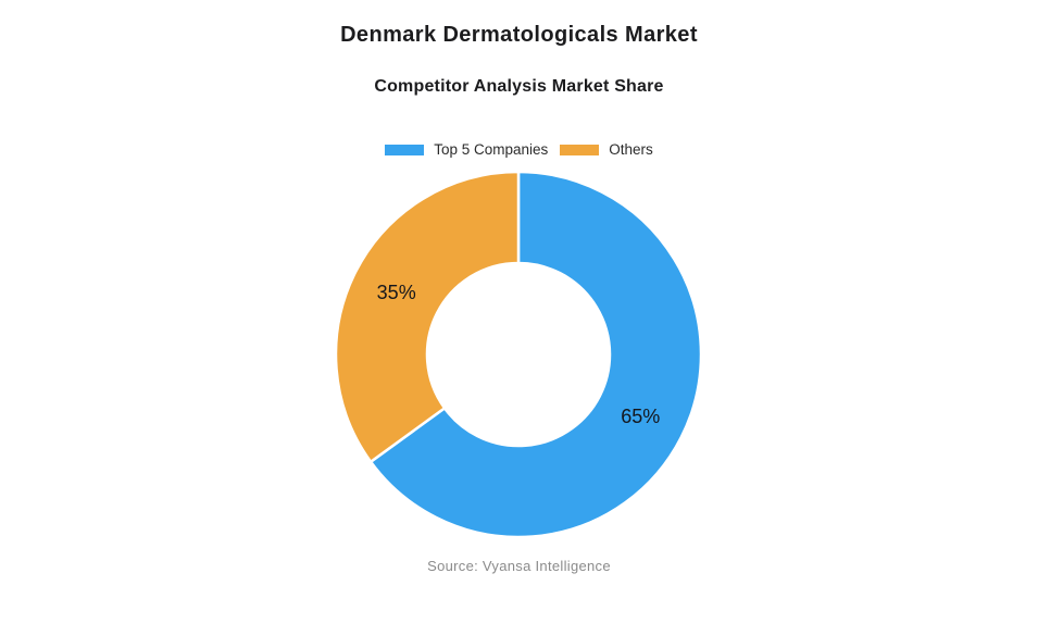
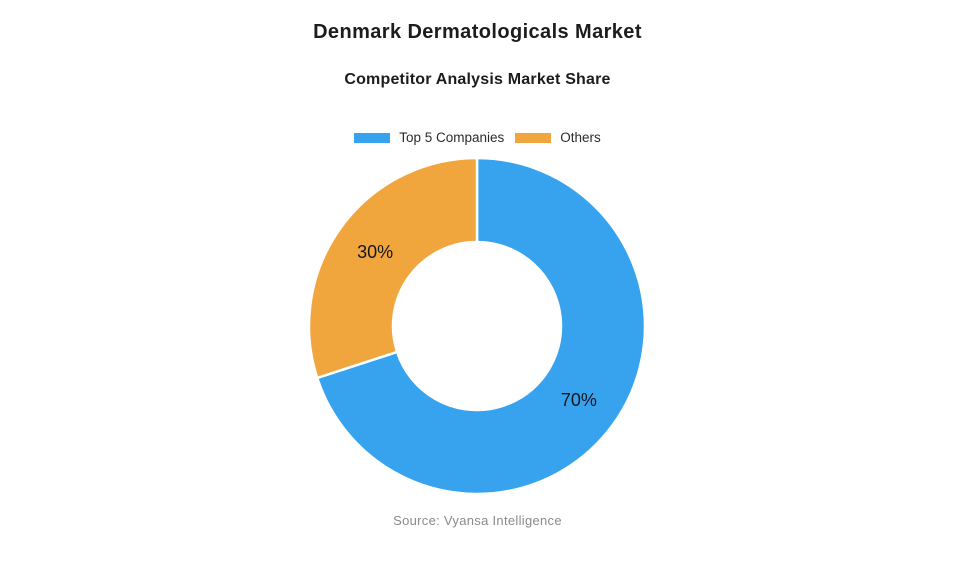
Top 5 Companies: 65% -> 70%
Others: 35% -> 30%
